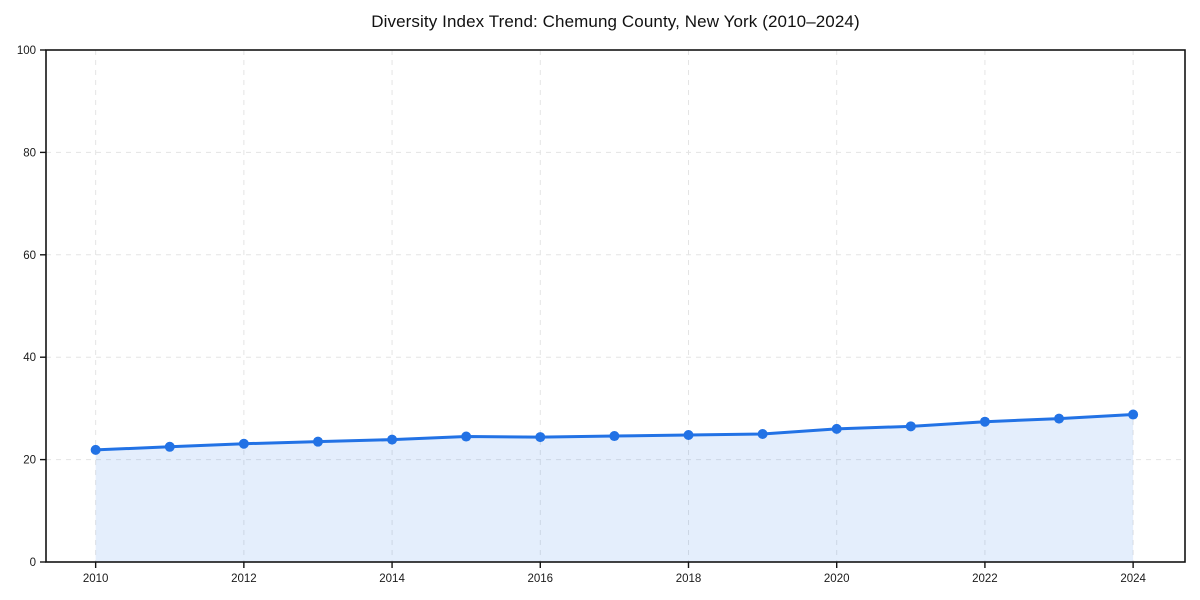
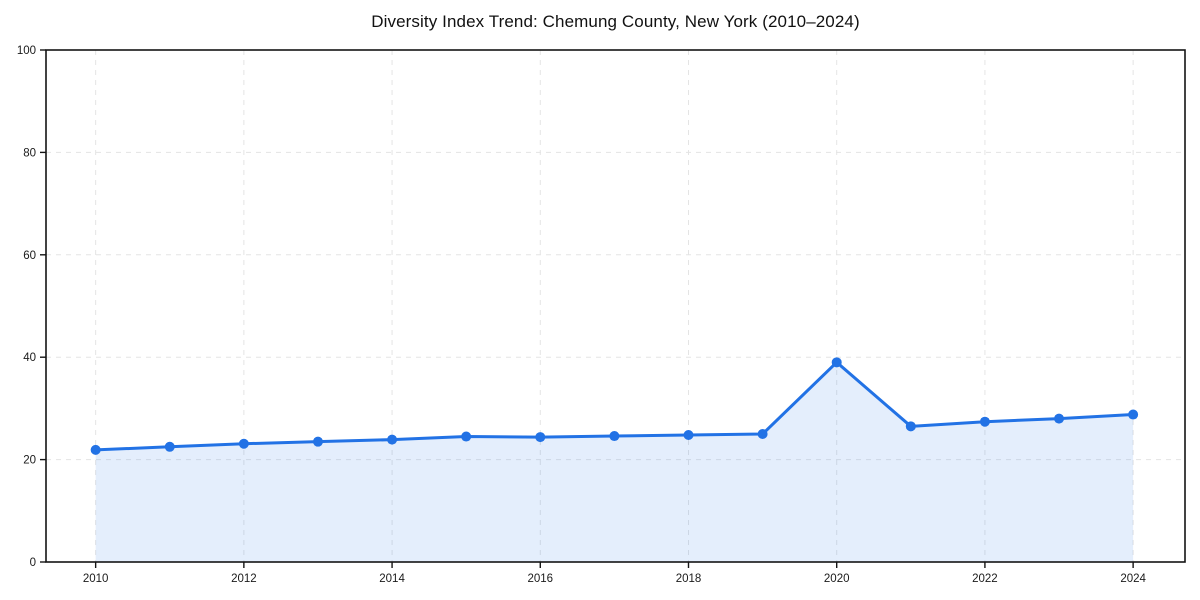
2020: 26 -> 39
